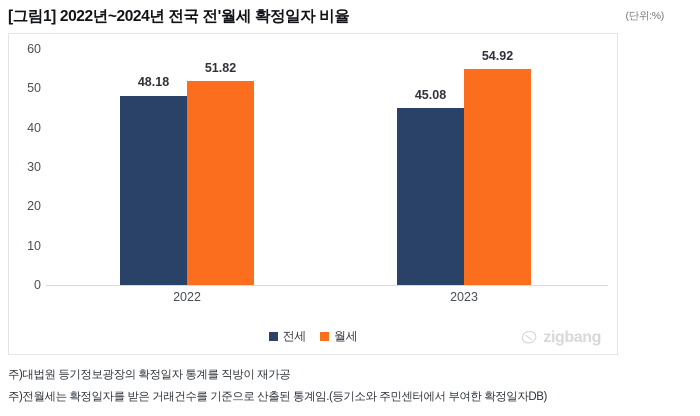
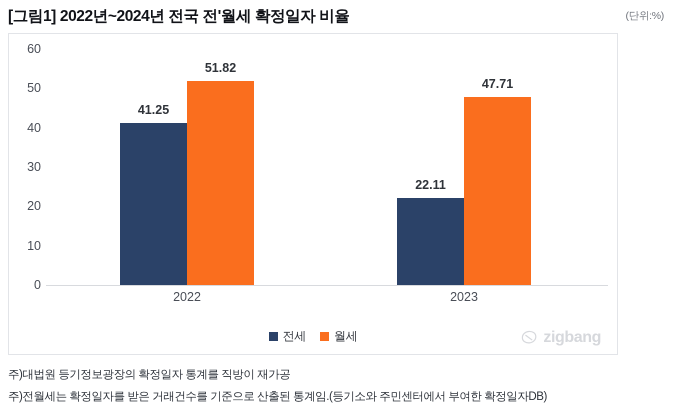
전세/2022: 48.18 -> 41.25
전세/2023: 45.08 -> 22.11
월세/2023: 54.92 -> 47.71
